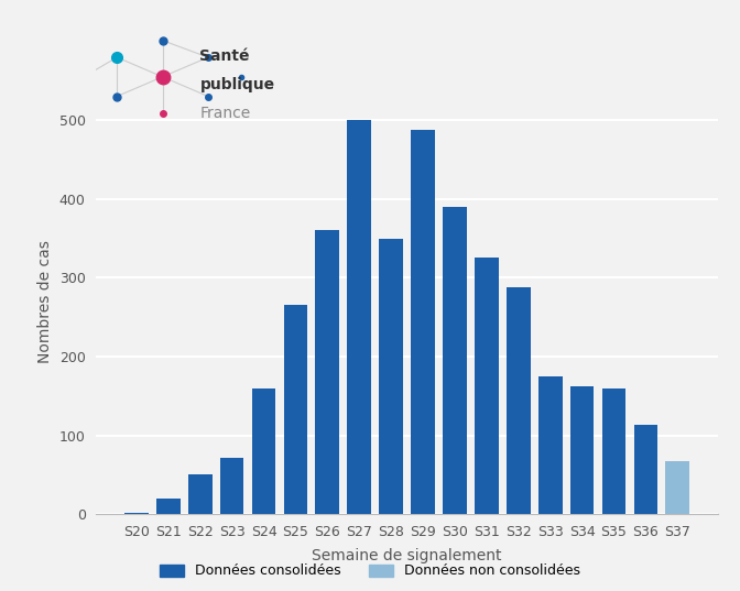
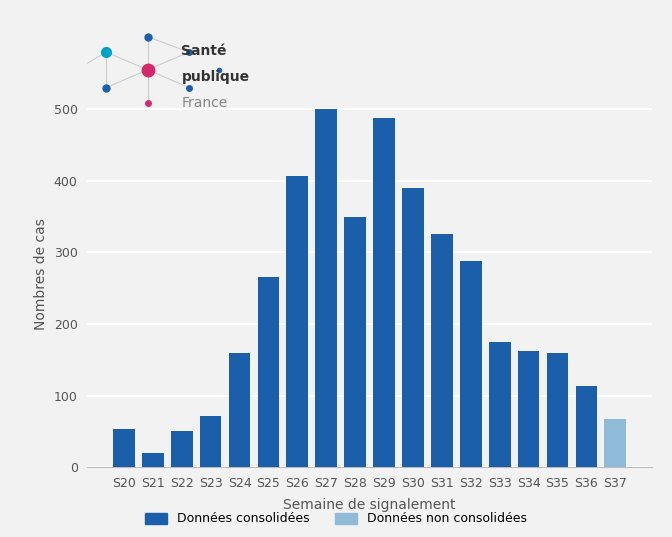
S20: 2 -> 54
S26: 360 -> 406
